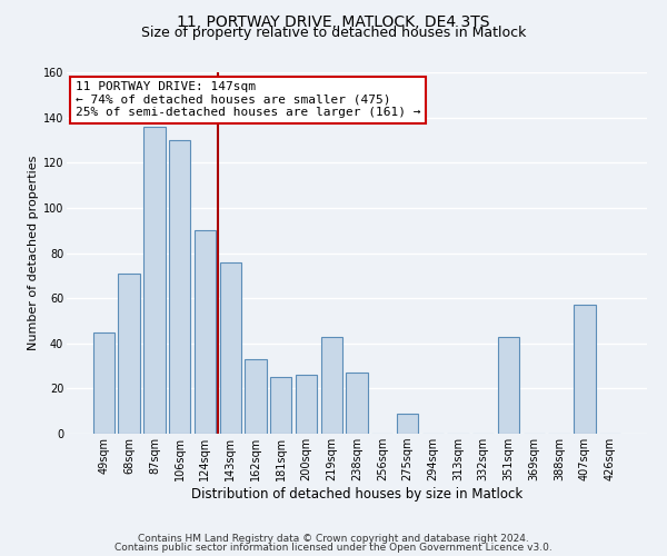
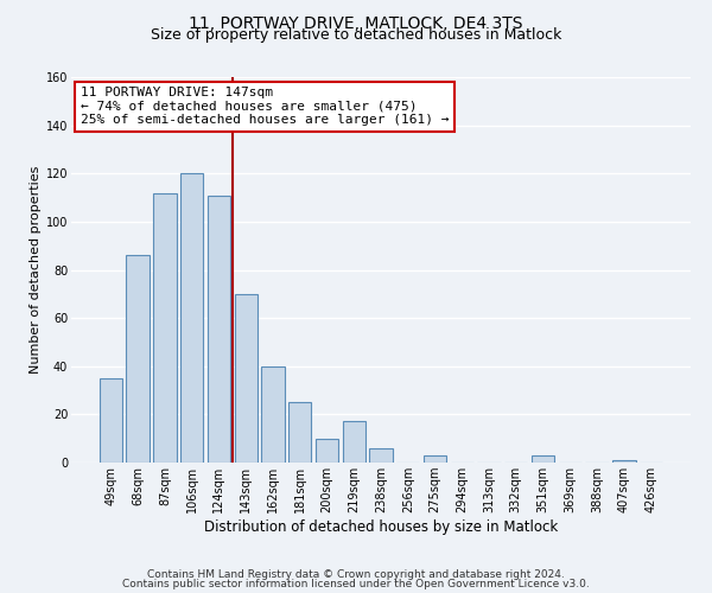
49sqm: 45 -> 35
68sqm: 71 -> 86
87sqm: 136 -> 112
106sqm: 130 -> 120
124sqm: 90 -> 111
143sqm: 76 -> 70
162sqm: 33 -> 40
200sqm: 26 -> 10
219sqm: 43 -> 17
238sqm: 27 -> 6
275sqm: 9 -> 3
351sqm: 43 -> 3
407sqm: 57 -> 1
